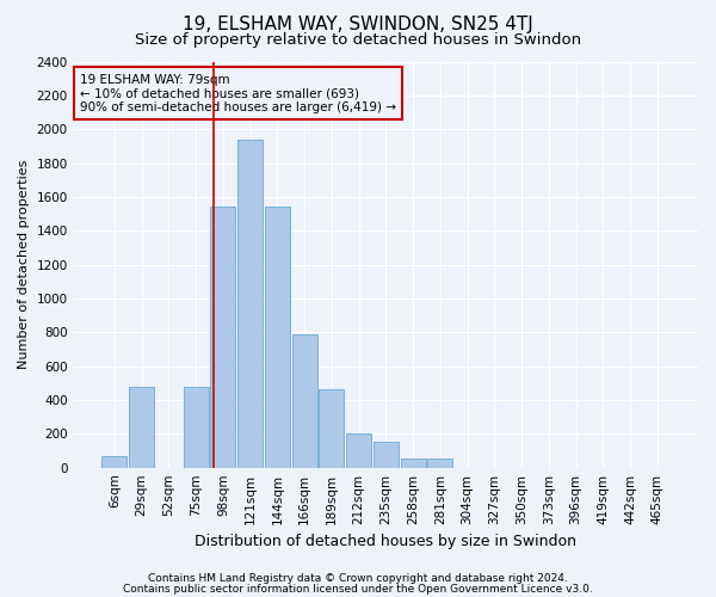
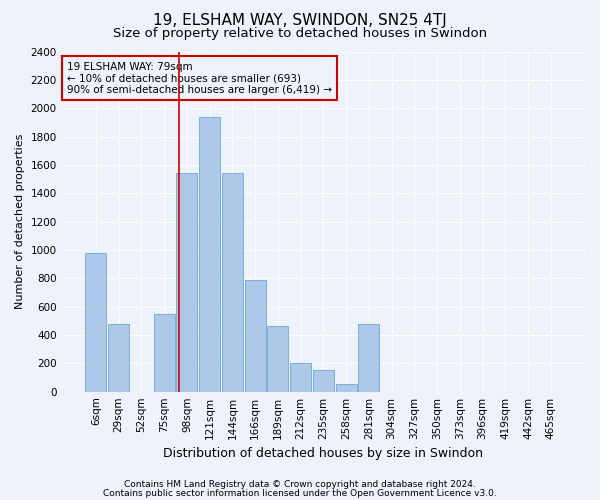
6sqm: 60 -> 980
75sqm: 480 -> 550
281sqm: 60 -> 480
